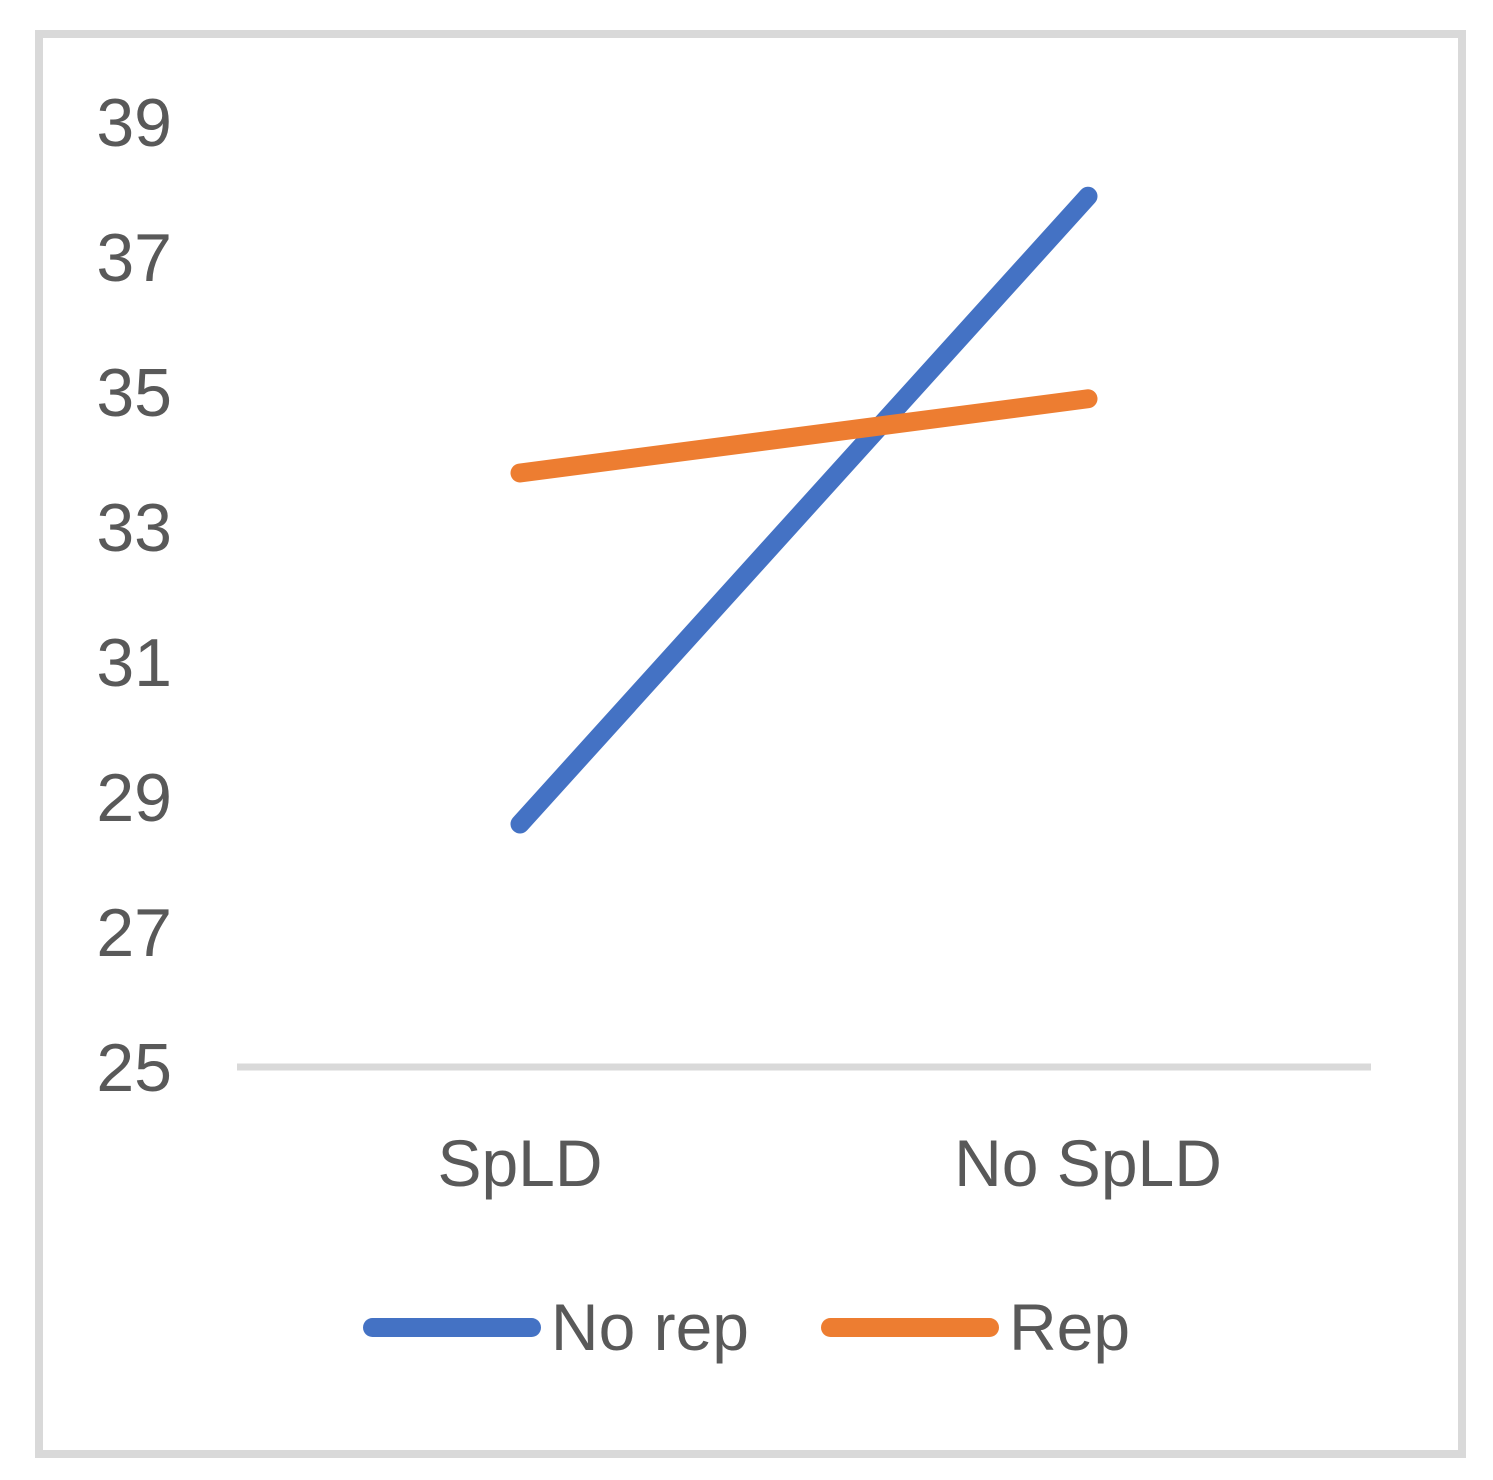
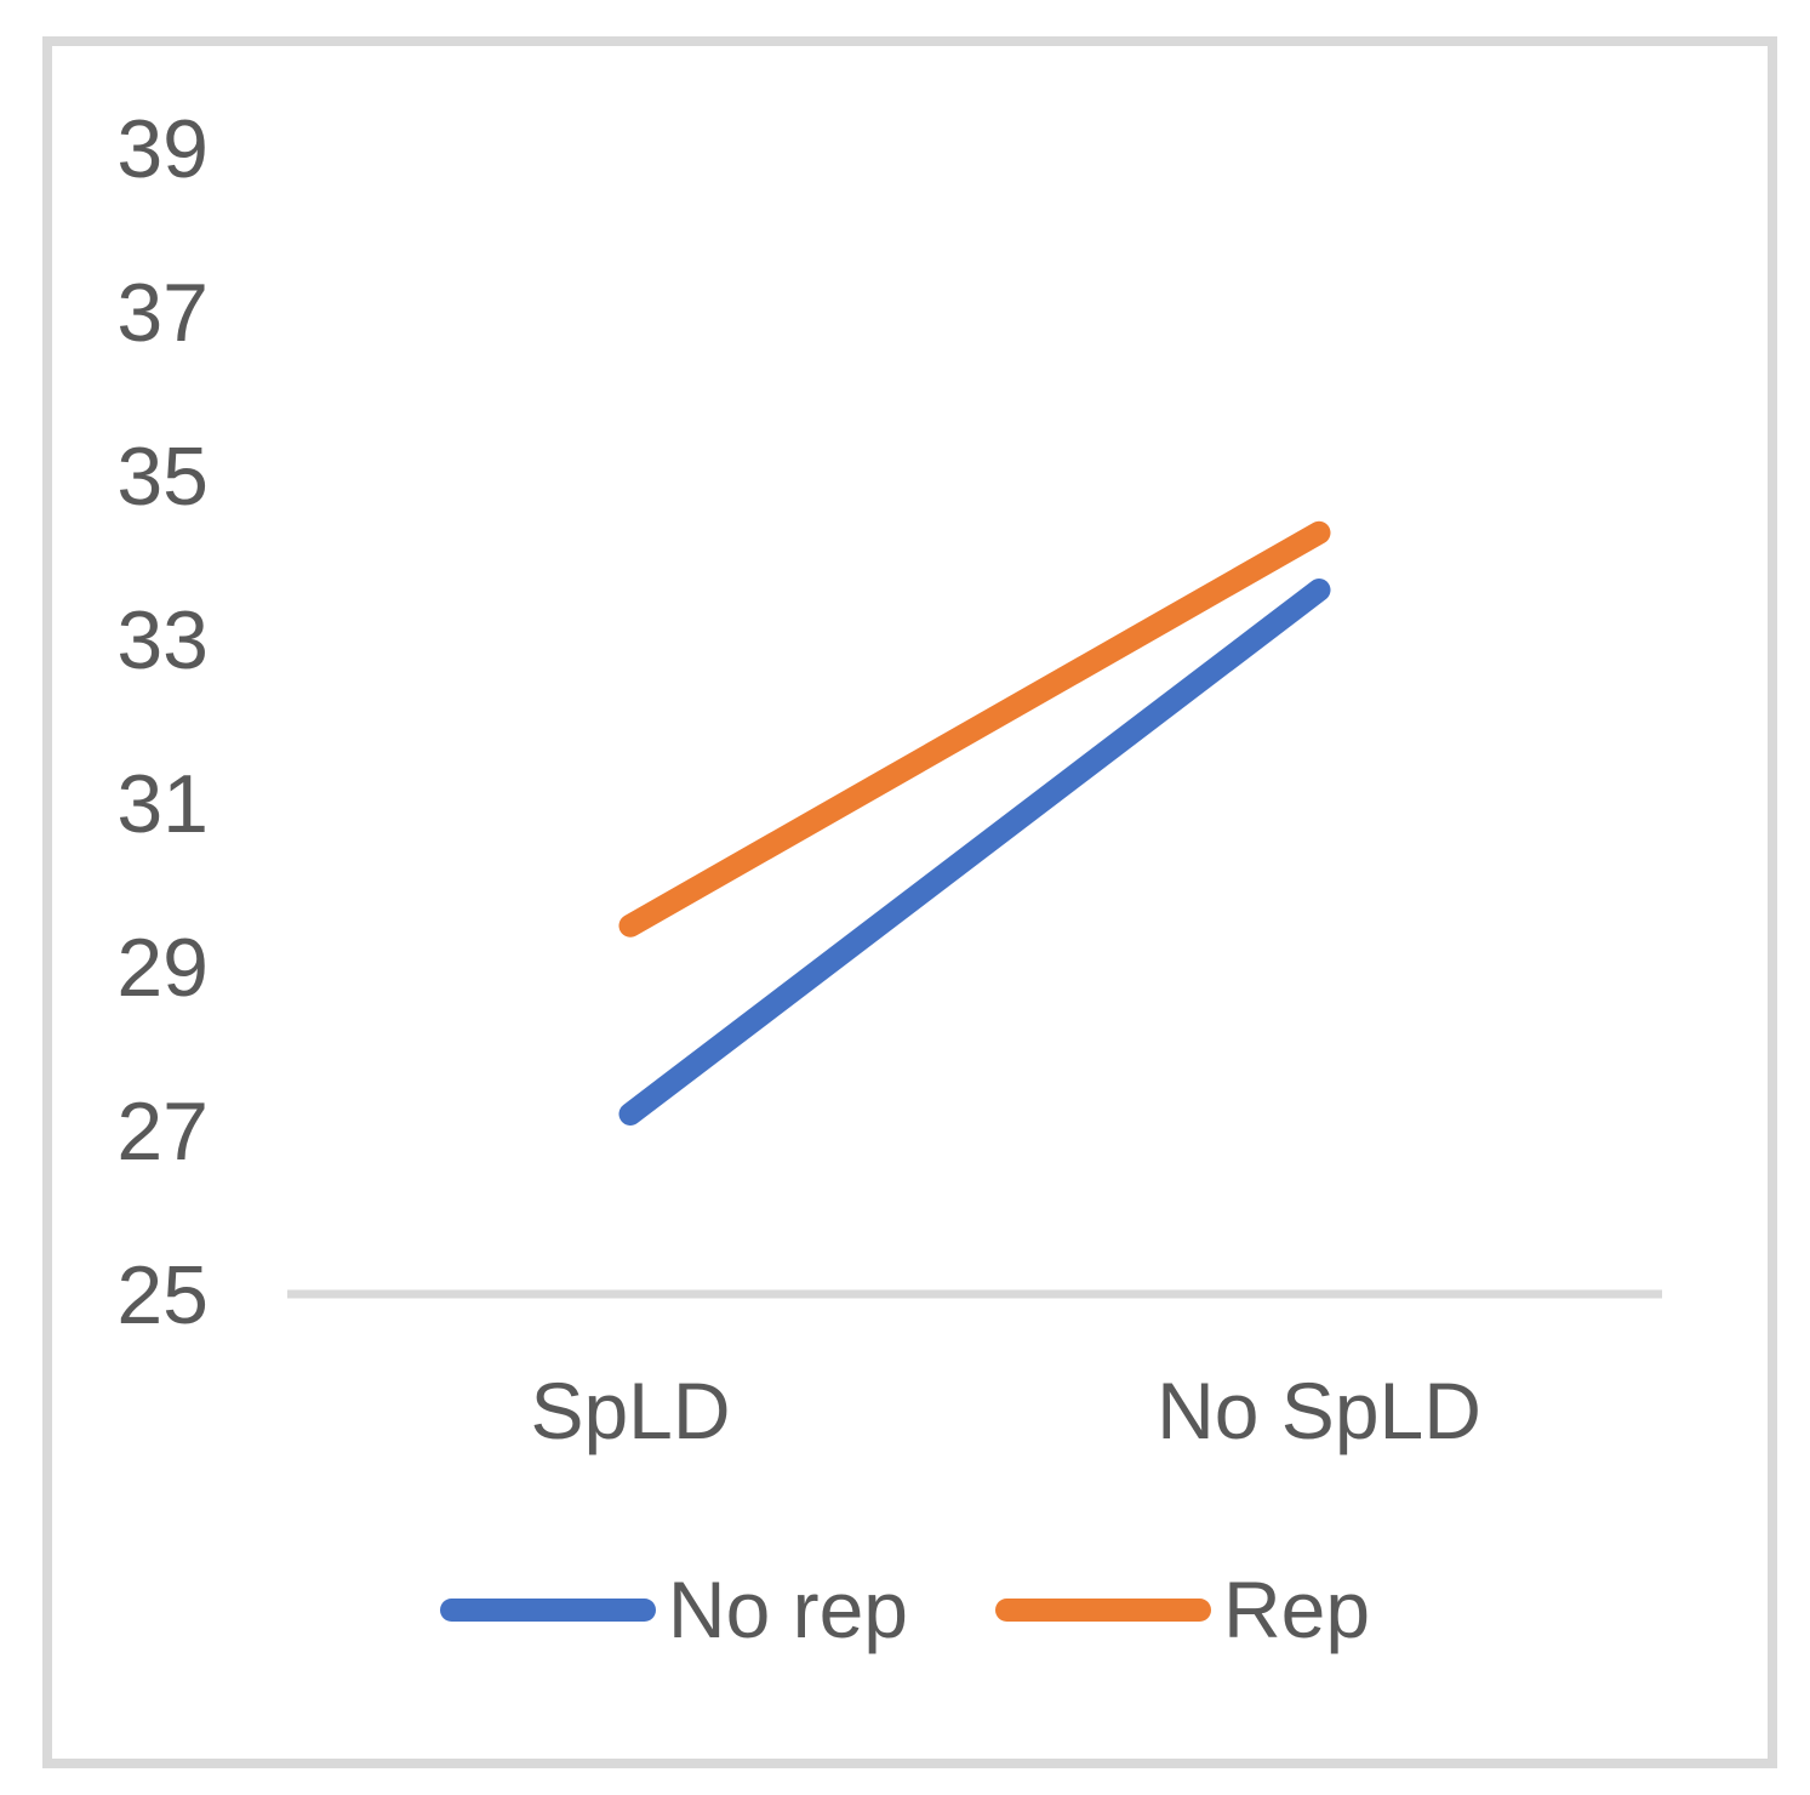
No rep/SpLD: 28.6 -> 27.2
Rep/SpLD: 33.8 -> 29.5
No rep/No SpLD: 37.9 -> 33.6
Rep/No SpLD: 34.9 -> 34.3
